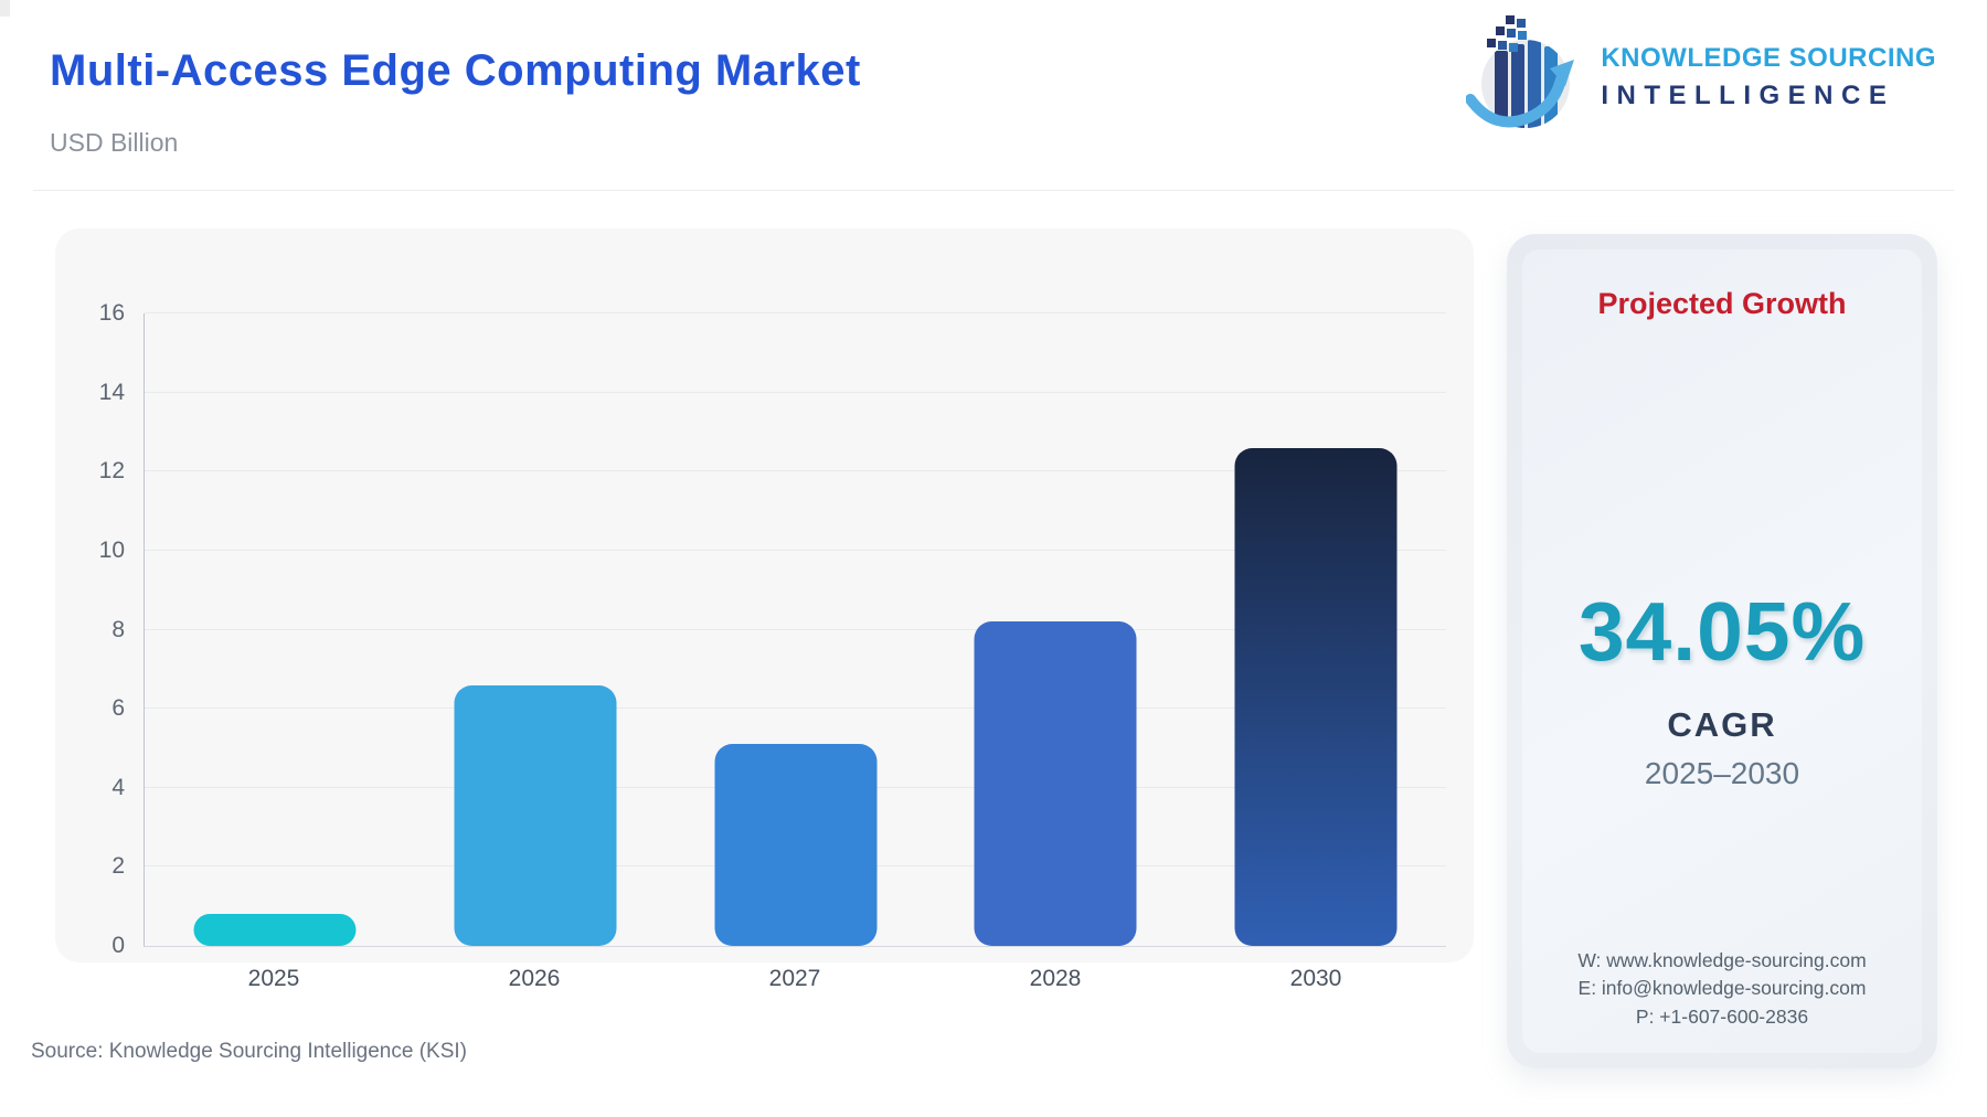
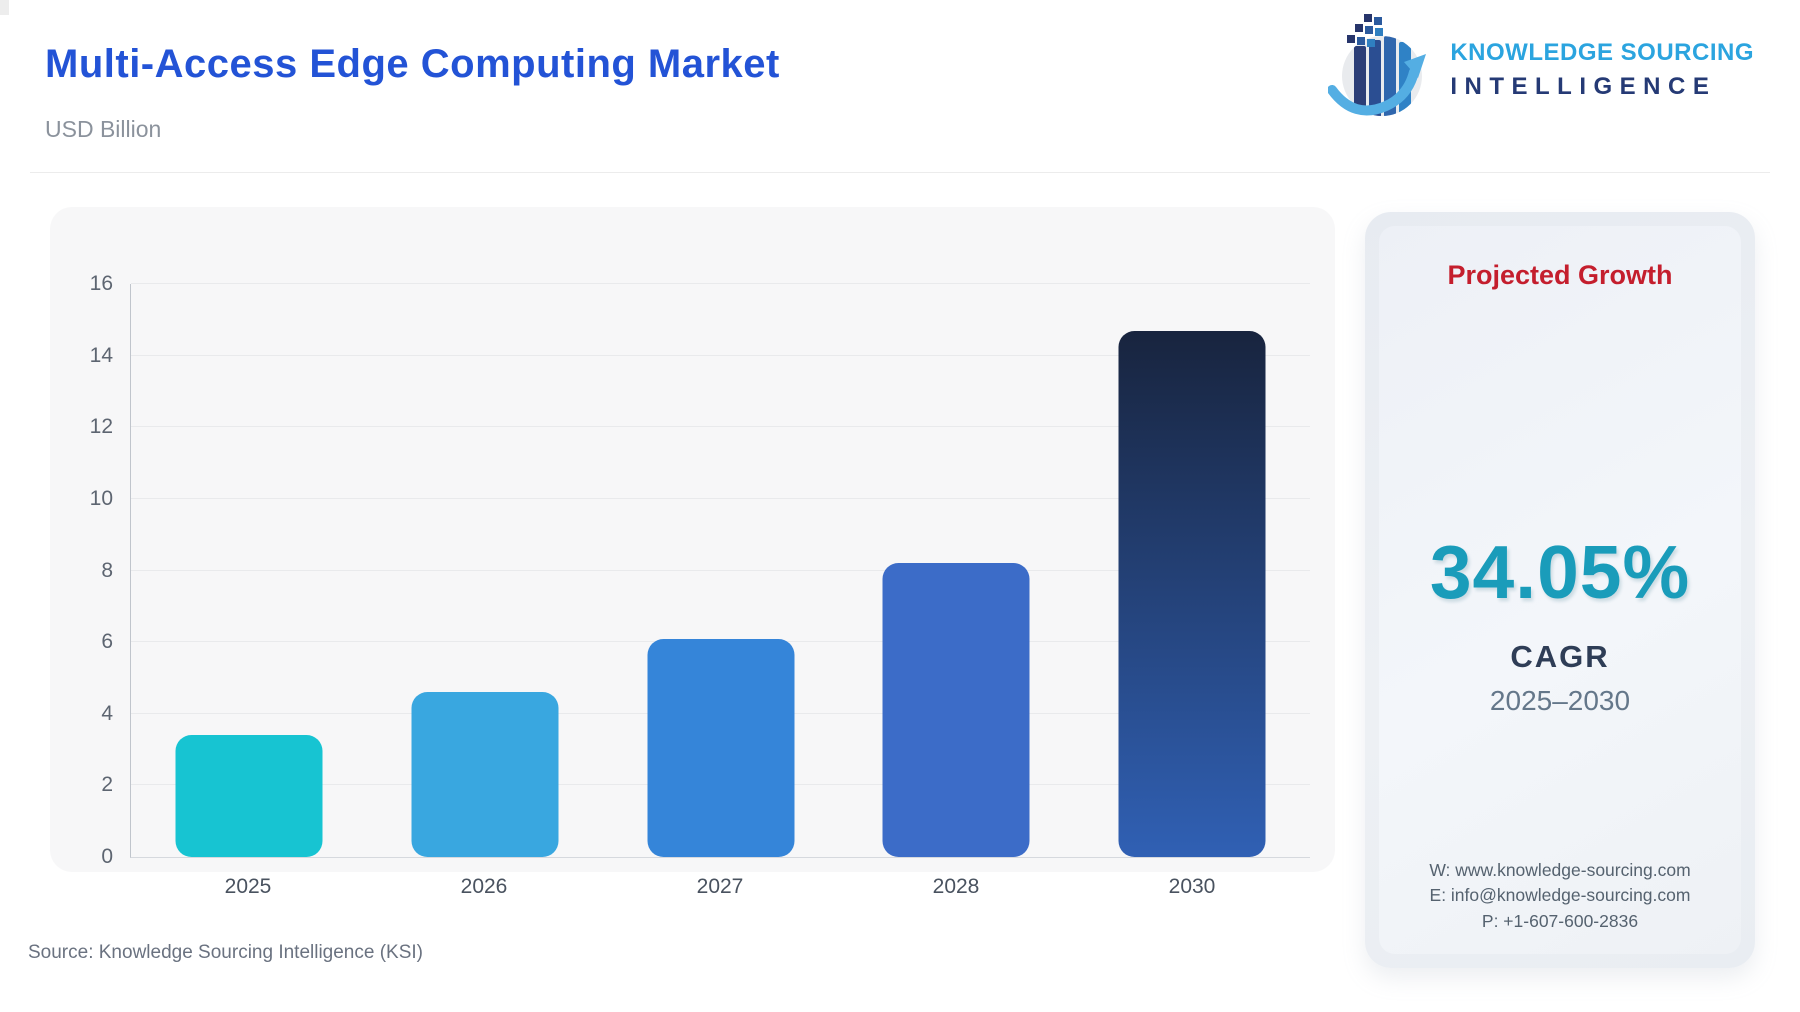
2025: 0.8 -> 3.4
2026: 6.6 -> 4.6
2027: 5.1 -> 6.1
2030: 12.6 -> 14.7
